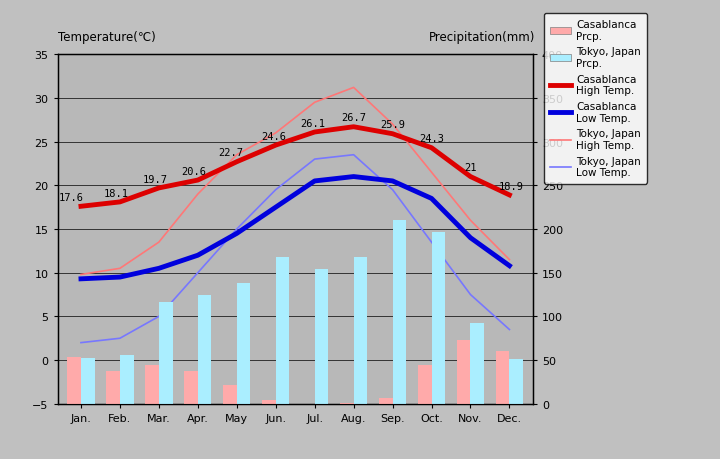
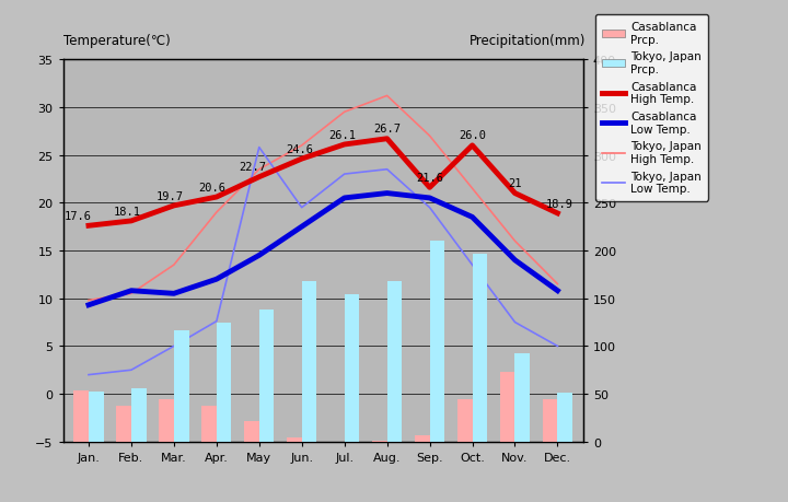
Casablanca Low Temp./Feb.: 9.5 -> 10.8
Tokyo, Japan Low Temp./Apr.: 10.0 -> 7.6
Tokyo, Japan Low Temp./May: 15.0 -> 25.8
Casablanca High Temp./Sep.: 25.9 -> 21.6
Casablanca High Temp./Oct.: 24.3 -> 26.0
Casablanca Prcp./Dec.: 60 -> 44
Tokyo, Japan Low Temp./Dec.: 3.5 -> 5.0
